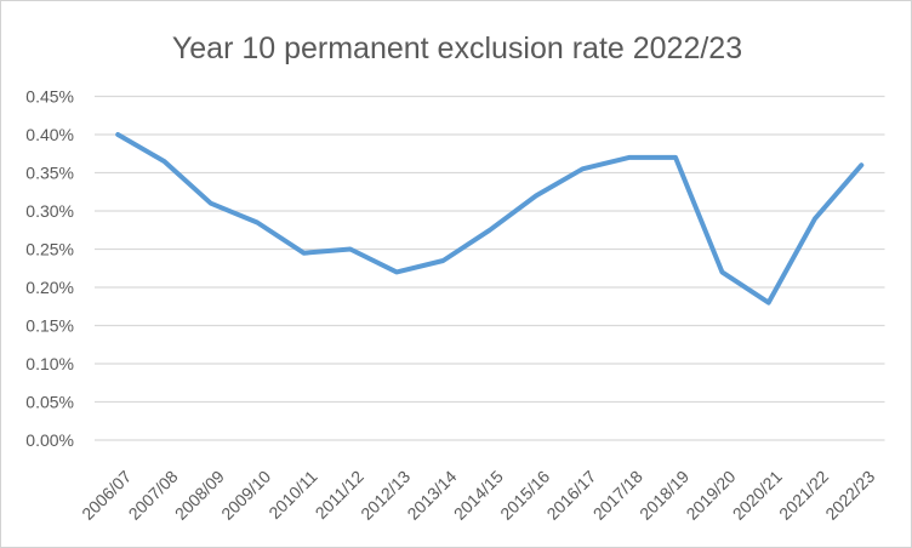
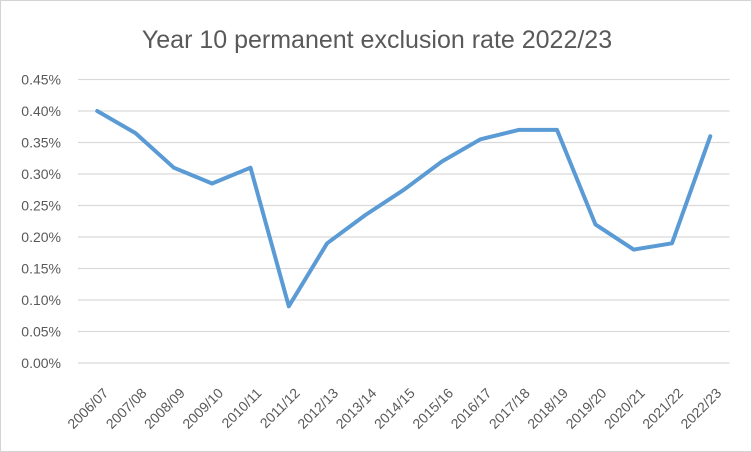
2010/11: 0.24% -> 0.31%
2011/12: 0.25% -> 0.09%
2012/13: 0.22% -> 0.19%
2021/22: 0.29% -> 0.19%
